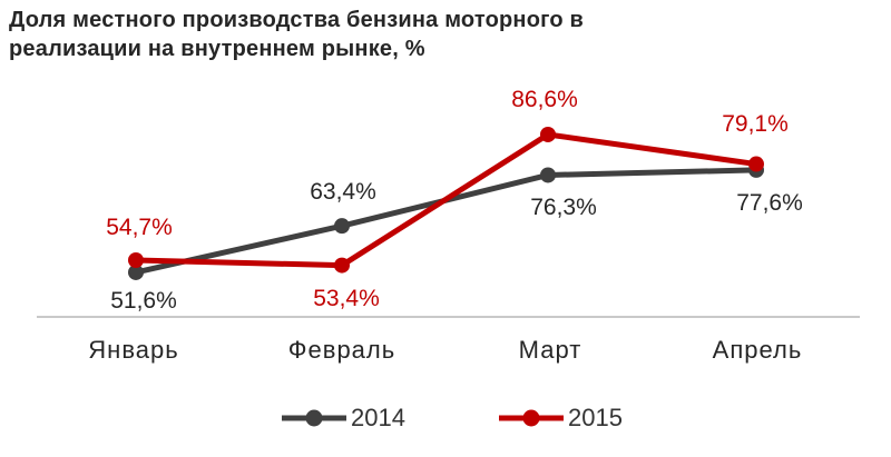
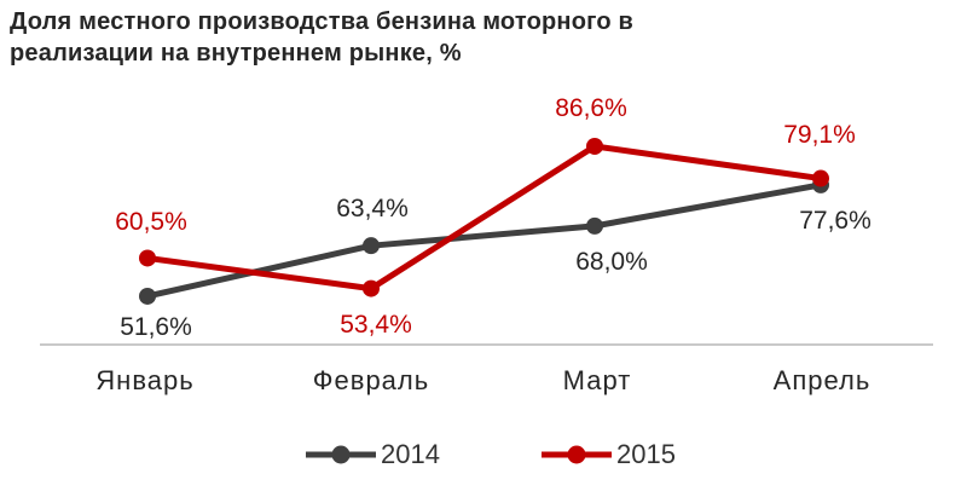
2015/Январь: 54,7% -> 60,5%
2014/Март: 76,3% -> 68,0%
